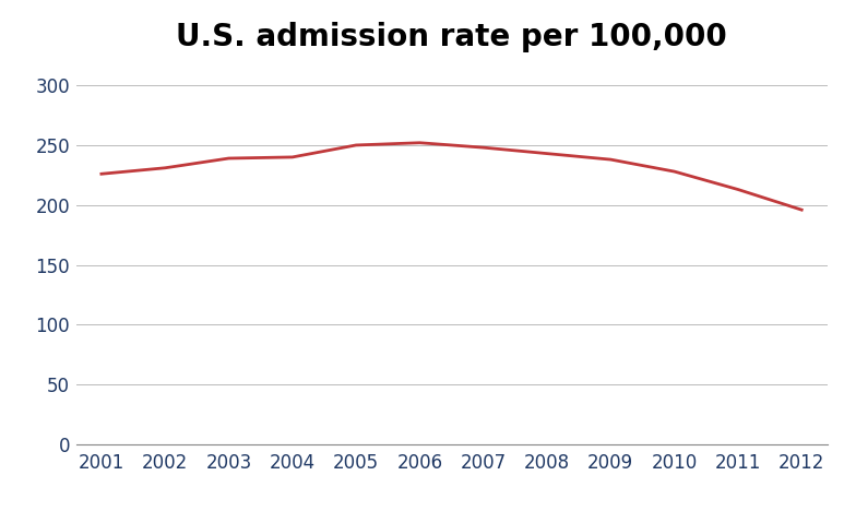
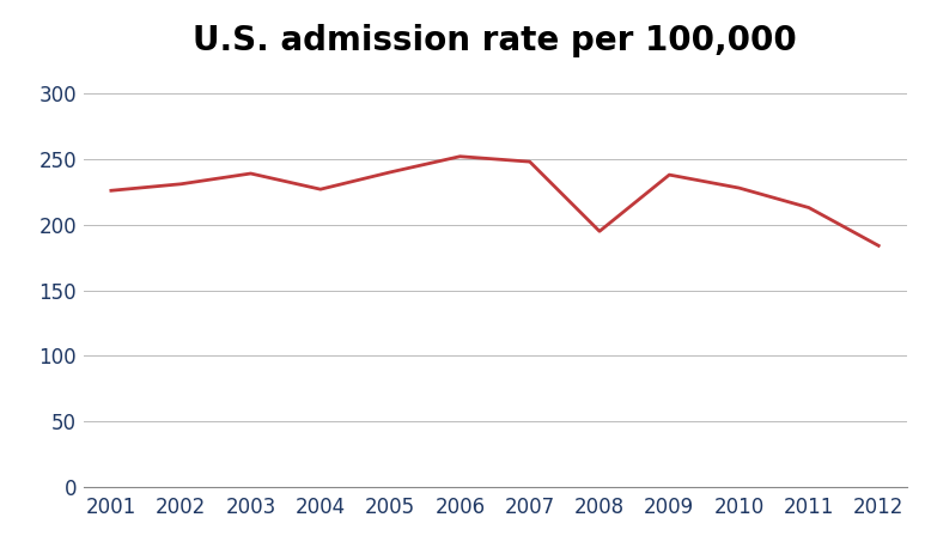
2004: 240 -> 227
2005: 250 -> 240
2008: 243 -> 195
2012: 196 -> 184
